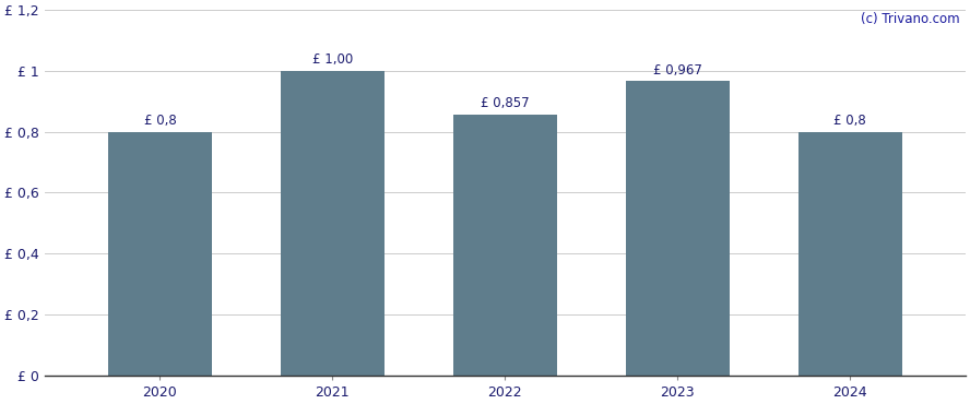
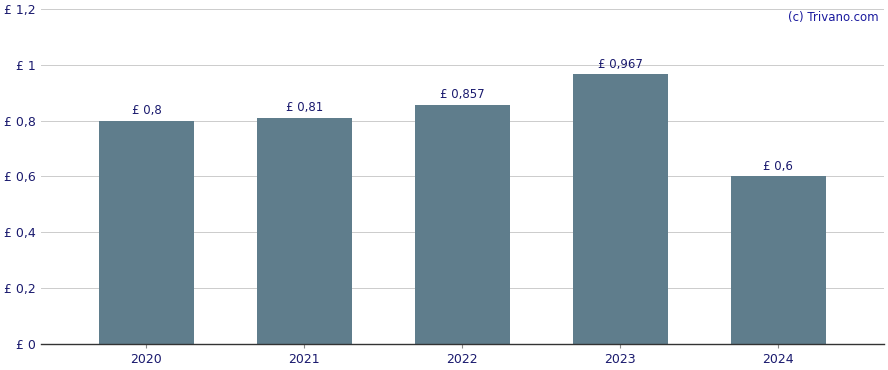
2021: 1,00 -> 0,81
2024: 0,8 -> 0,6
